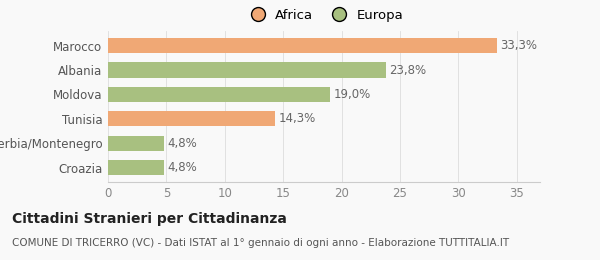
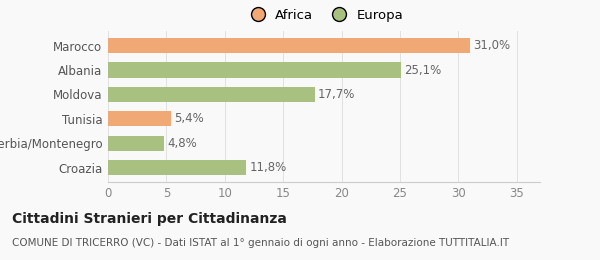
Marocco: 33,3% -> 31,0%
Albania: 23,8% -> 25,1%
Moldova: 19,0% -> 17,7%
Tunisia: 14,3% -> 5,4%
Croazia: 4,8% -> 11,8%
